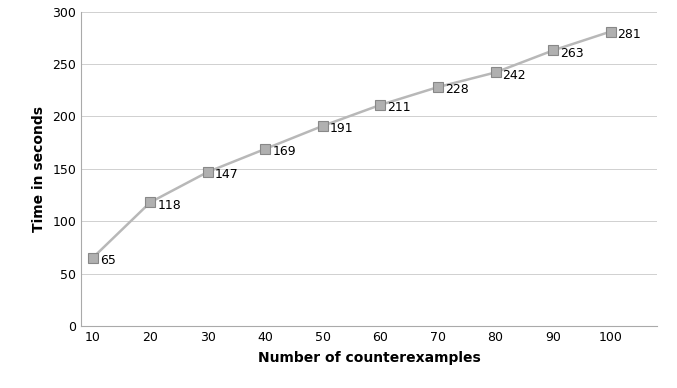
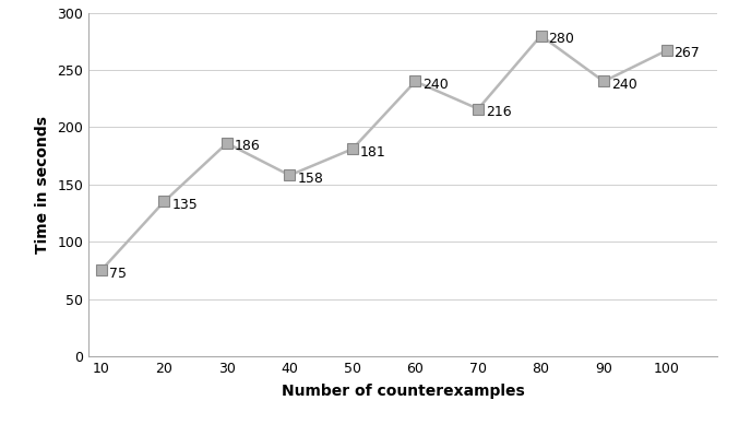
10: 65 -> 75
20: 118 -> 135
30: 147 -> 186
40: 169 -> 158
50: 191 -> 181
60: 211 -> 240
70: 228 -> 216
80: 242 -> 280
90: 263 -> 240
100: 281 -> 267
